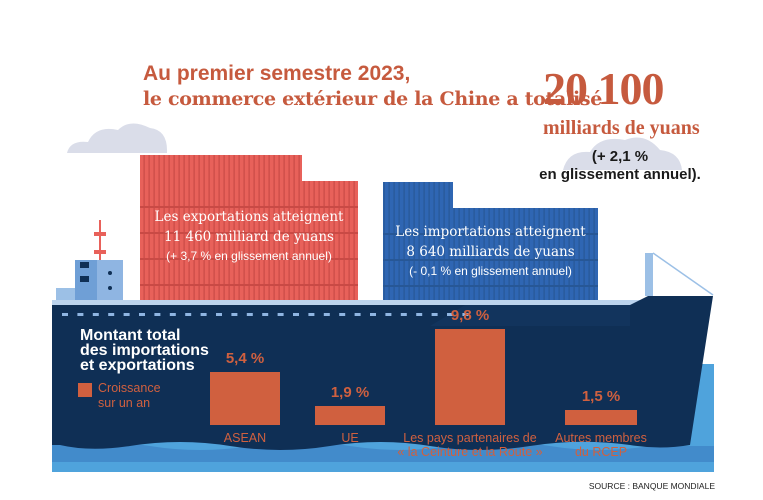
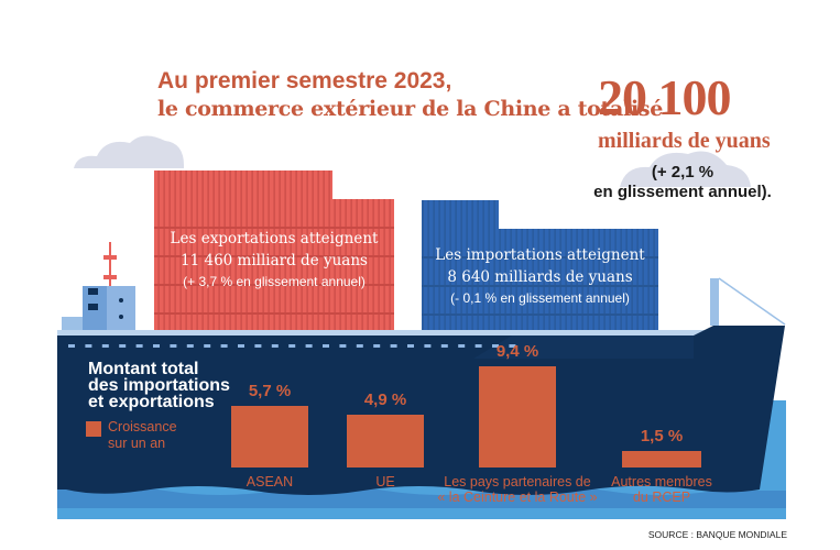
ASEAN: 5,4 -> 5,7
UE: 1,9 -> 4,9
Les pays partenaires de « la Ceinture et la Route »: 9,8 -> 9,4
